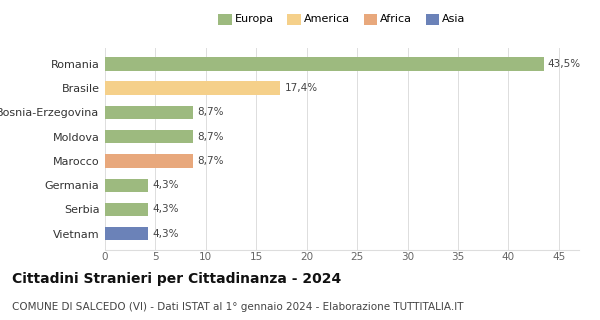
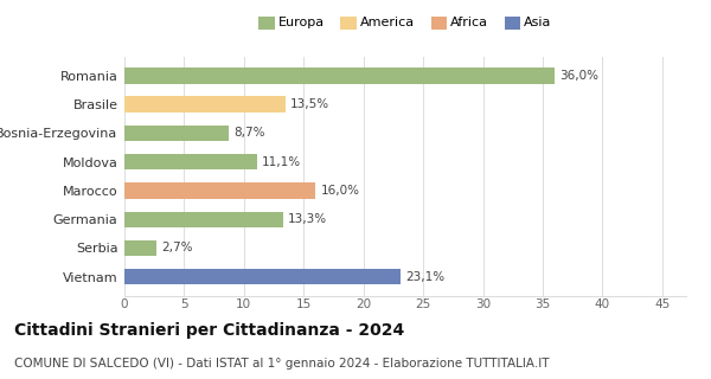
Romania: 43,5% -> 36,0%
Brasile: 17,4% -> 13,5%
Moldova: 8,7% -> 11,1%
Marocco: 8,7% -> 16,0%
Germania: 4,3% -> 13,3%
Serbia: 4,3% -> 2,7%
Vietnam: 4,3% -> 23,1%
